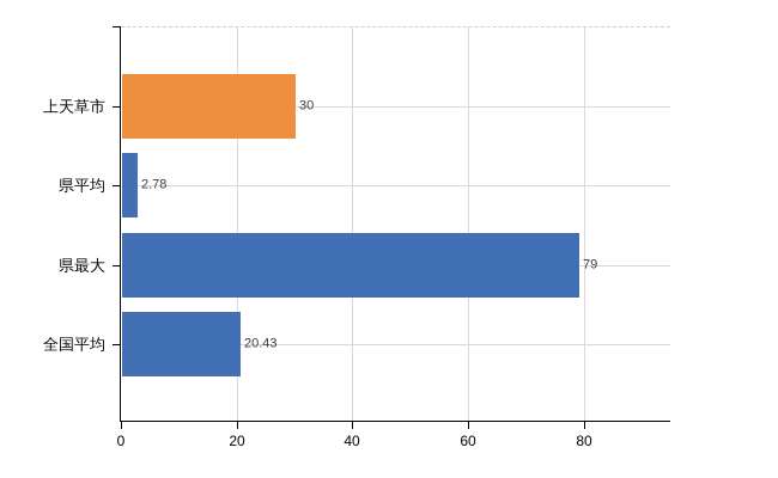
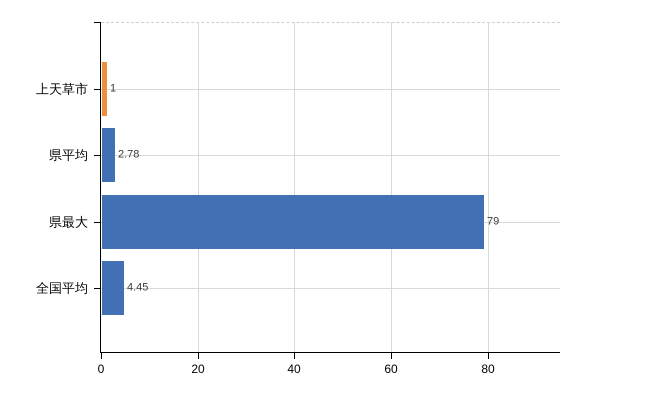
上天草市: 30 -> 1
全国平均: 20.43 -> 4.45
